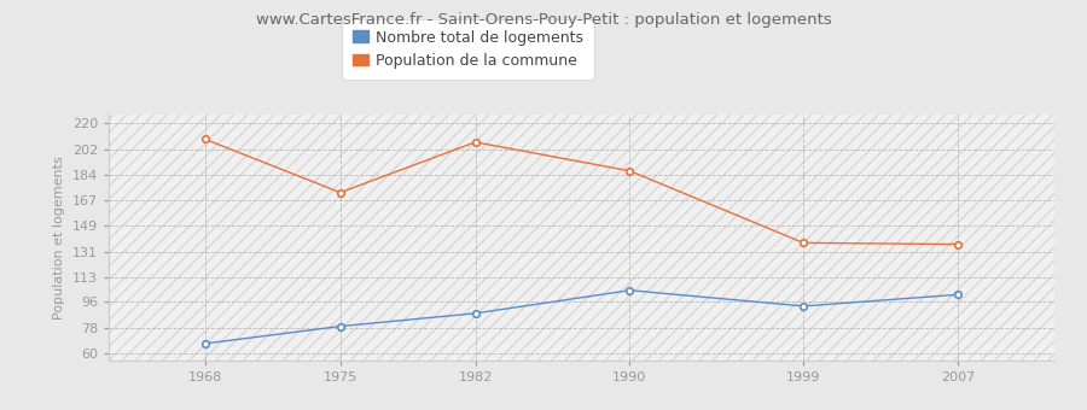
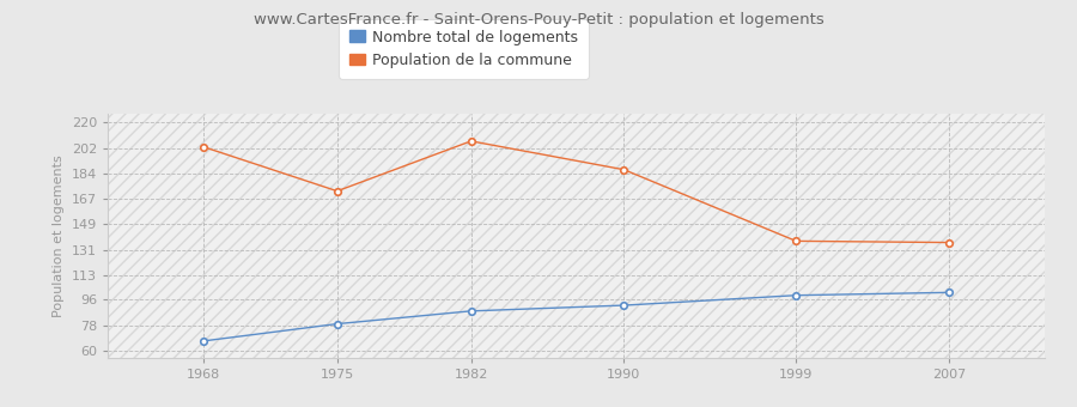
Population de la commune/1968: 209 -> 203
Nombre total de logements/1990: 104 -> 92
Nombre total de logements/1999: 93 -> 99
